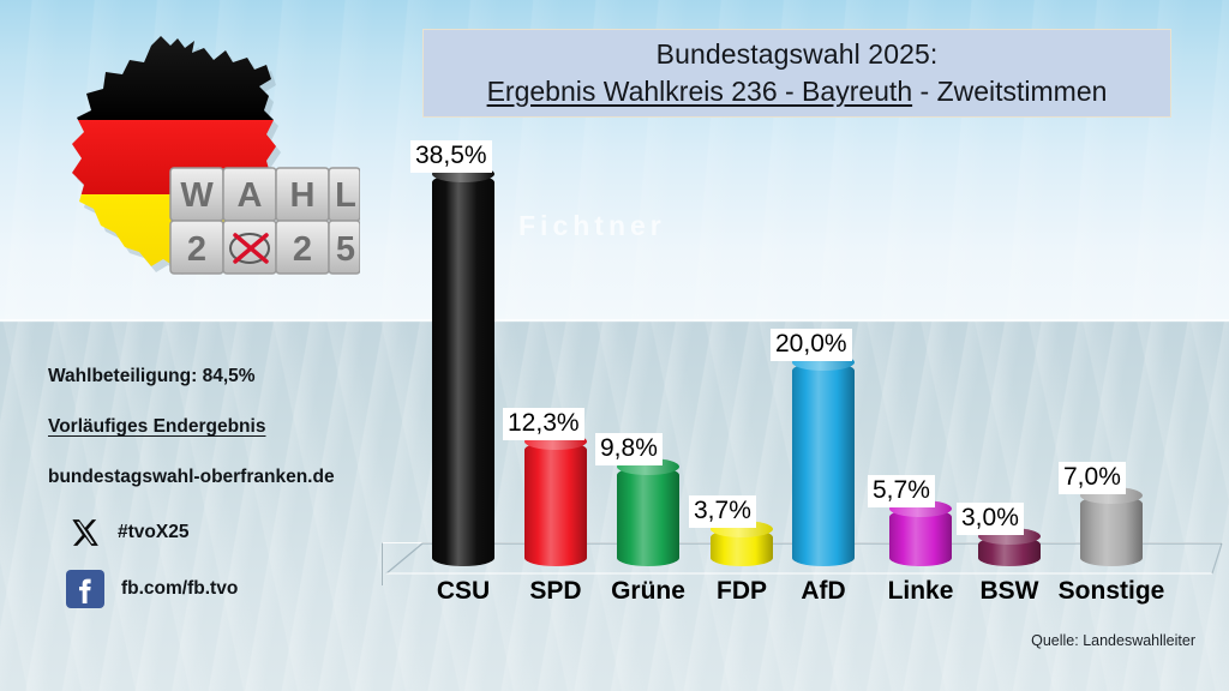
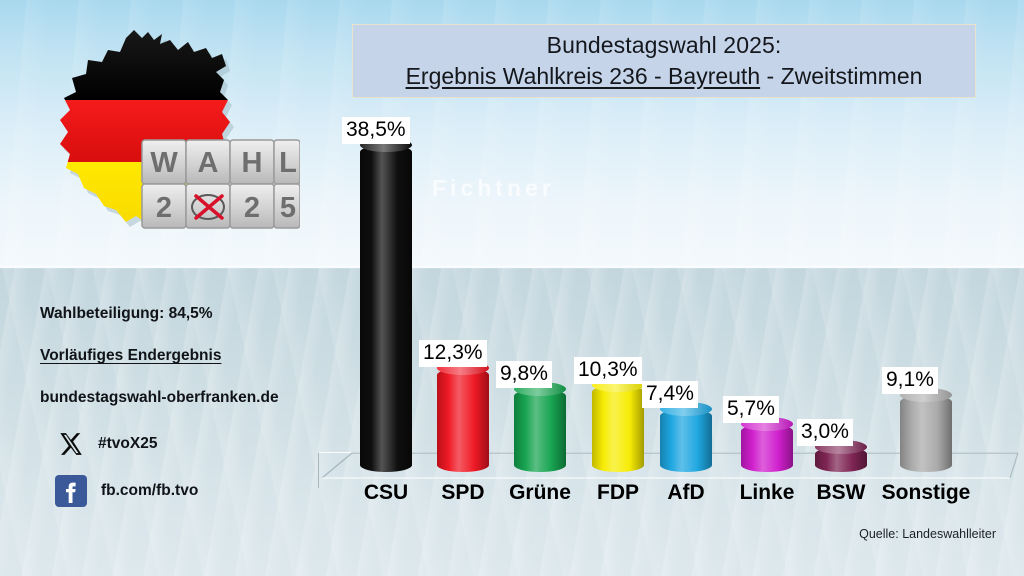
FDP: 3,7% -> 10,3%
AfD: 20,0% -> 7,4%
Sonstige: 7,0% -> 9,1%
